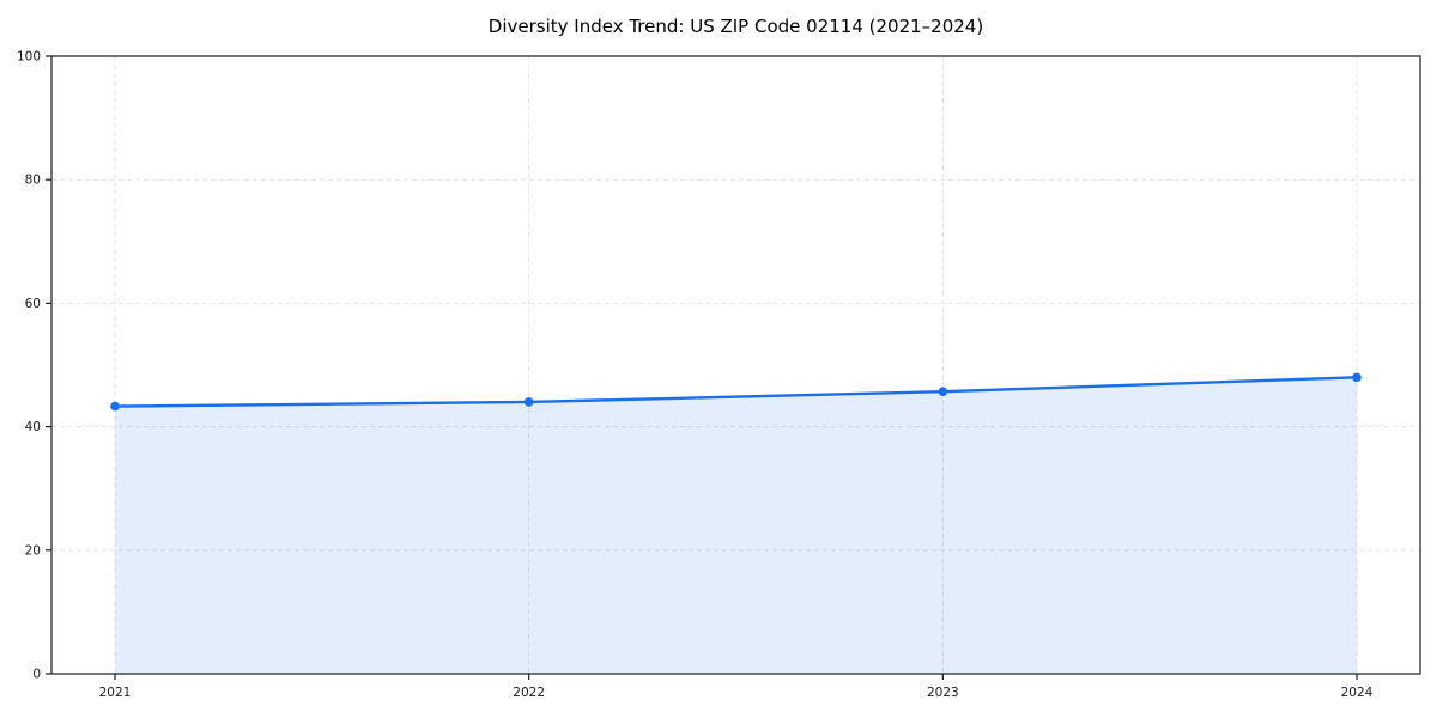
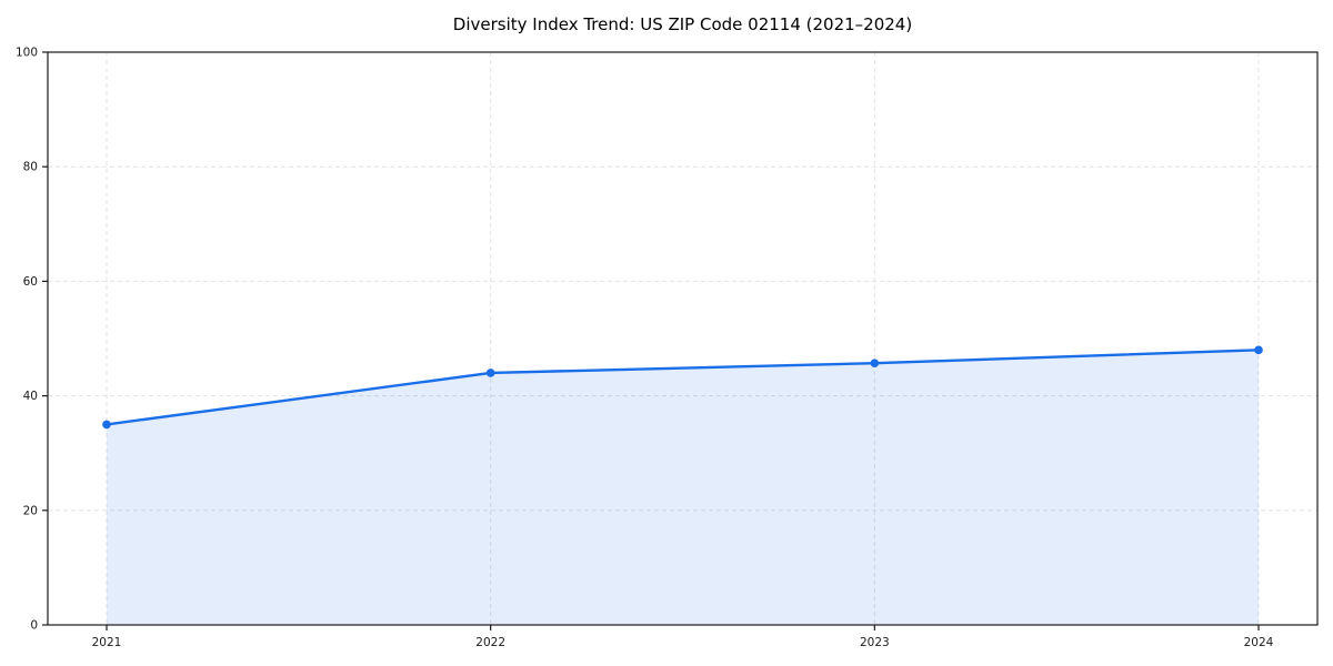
2021: 43 -> 35
